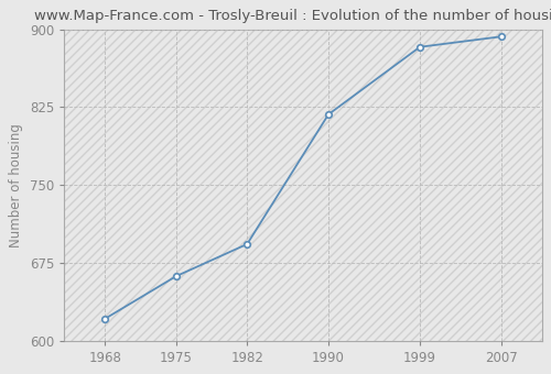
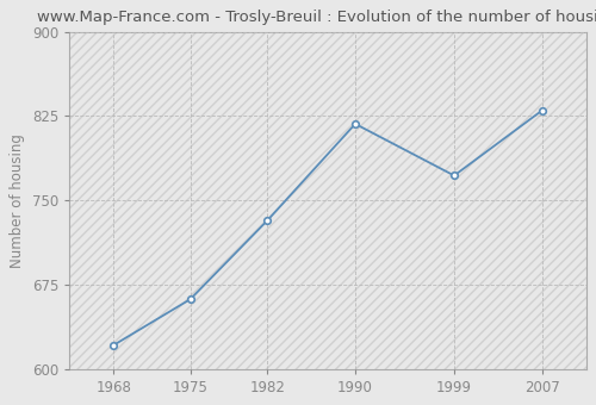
1982: 693 -> 732
1999: 883 -> 772
2007: 893 -> 830
